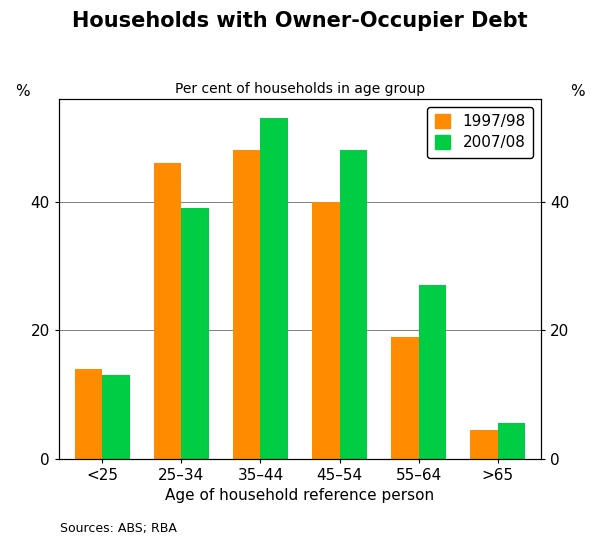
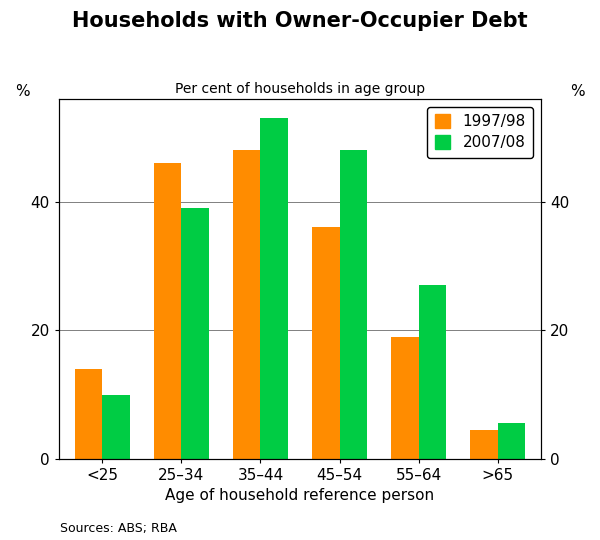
2007/08/<25: 13.0 -> 10.0
1997/98/45–54: 40.0 -> 36.0
